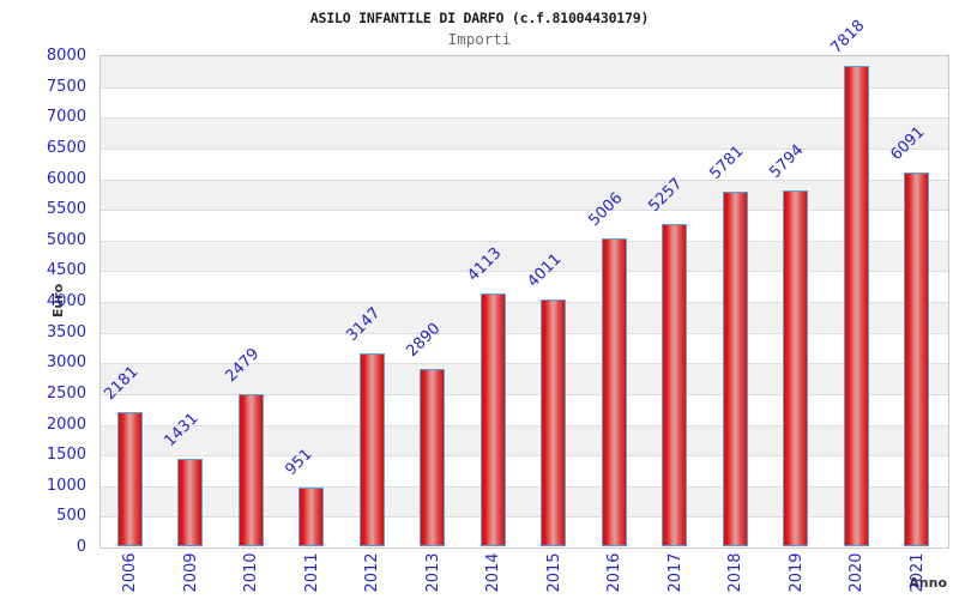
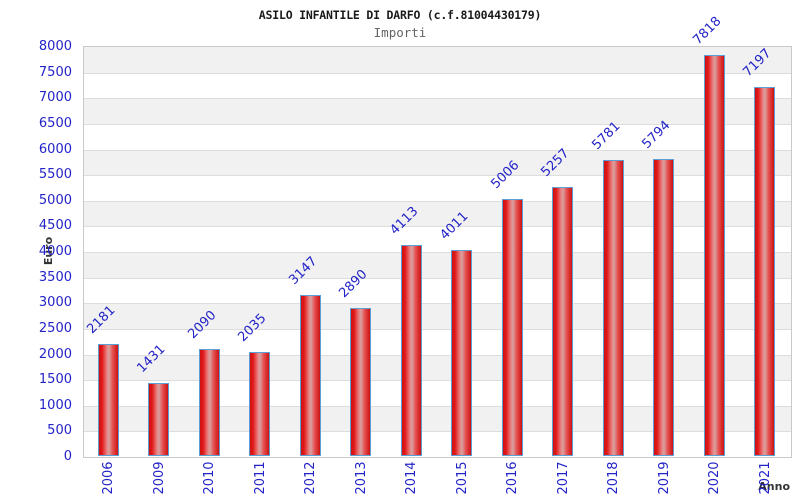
2010: 2479 -> 2090
2011: 951 -> 2035
2021: 6091 -> 7197
